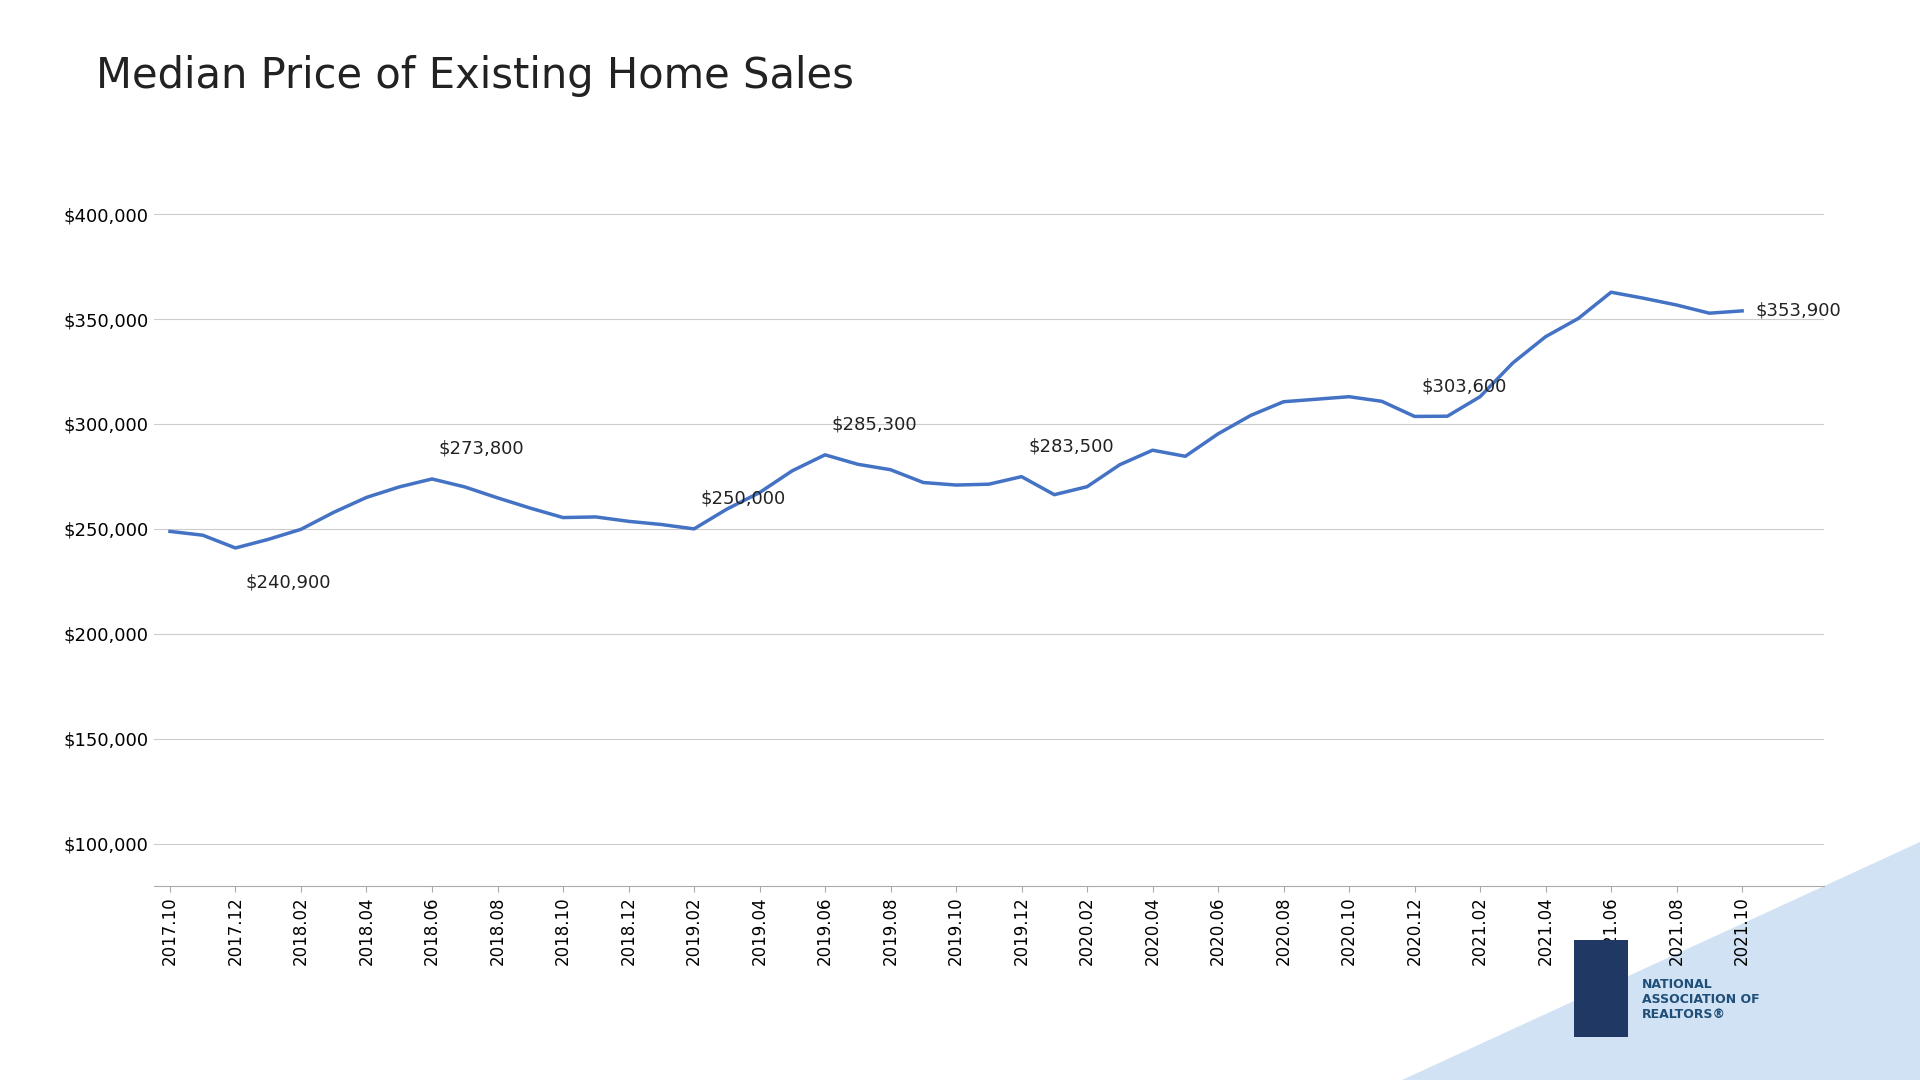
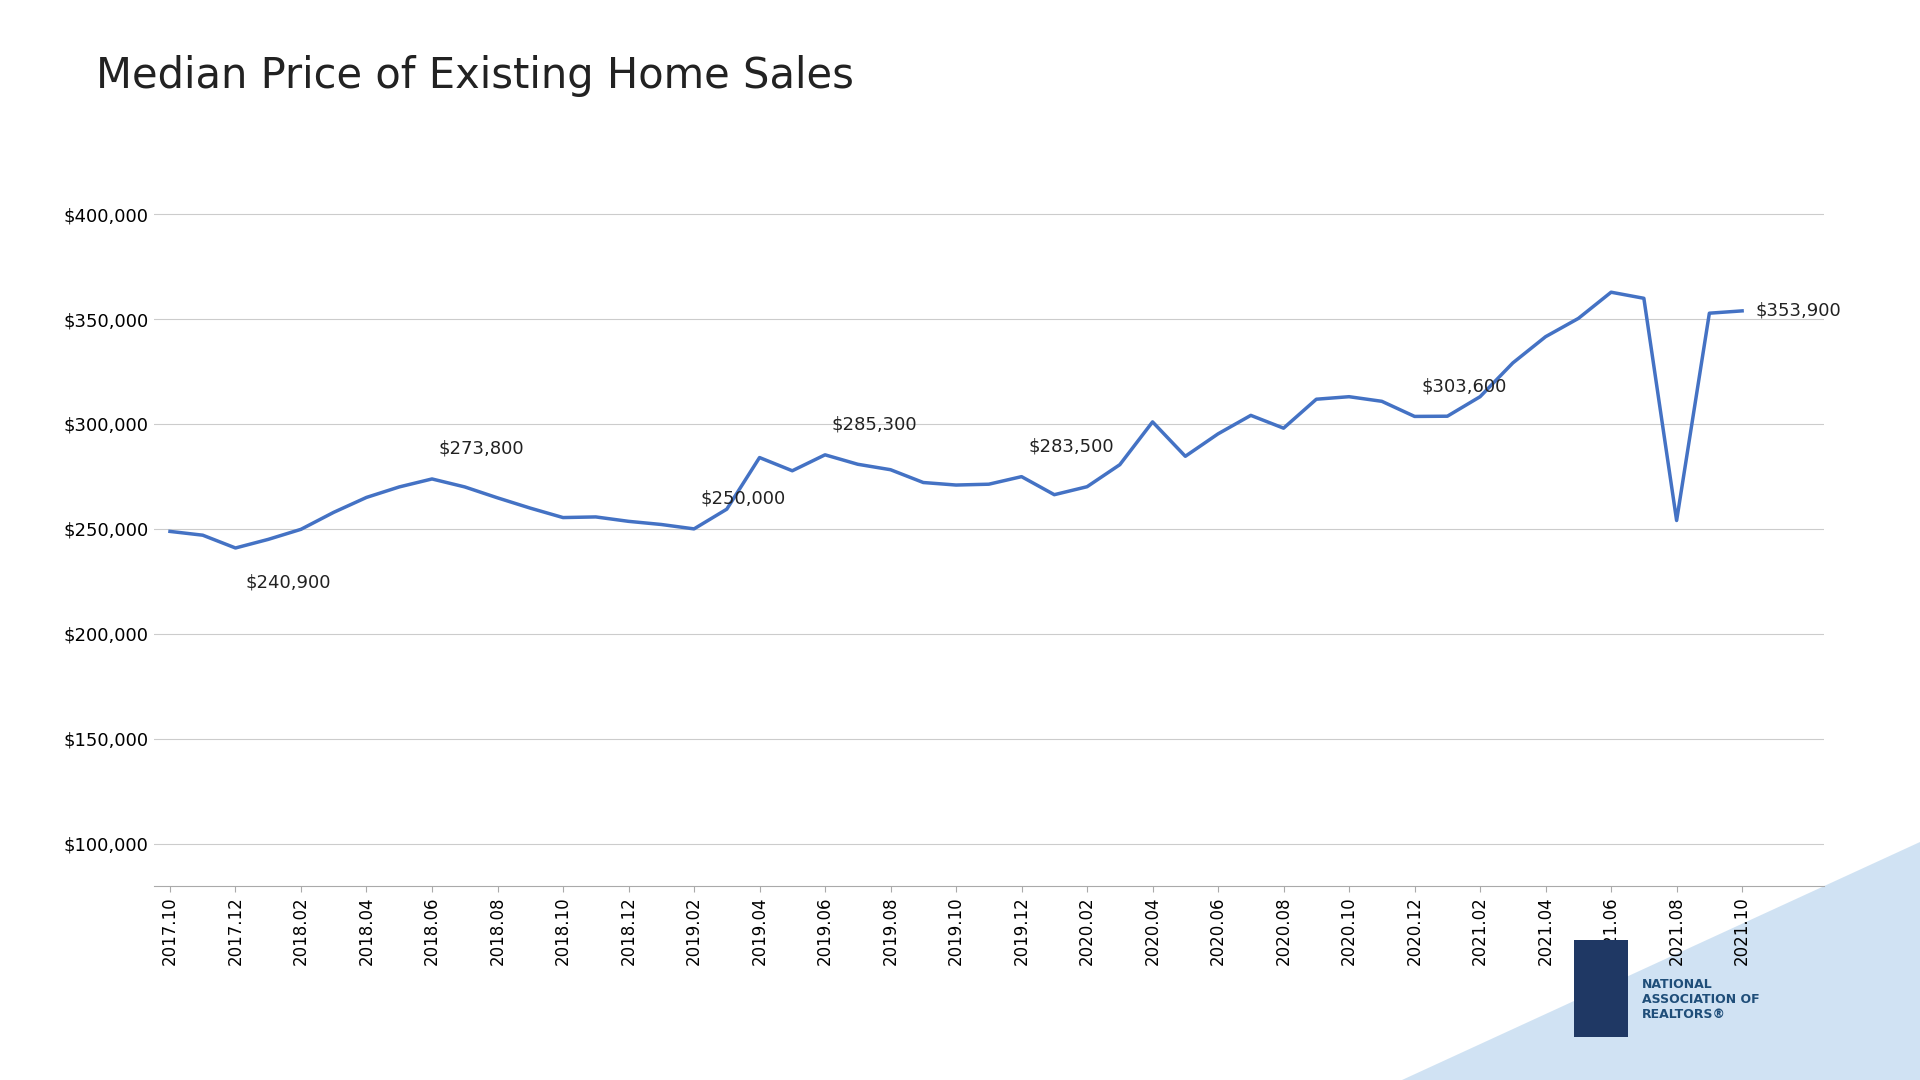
2019.04: $267,300 -> $284,000
2020.04: $287,500 -> $301,000
2020.08: $310,600 -> $298,000
2021.08: $356,700 -> $254,000
